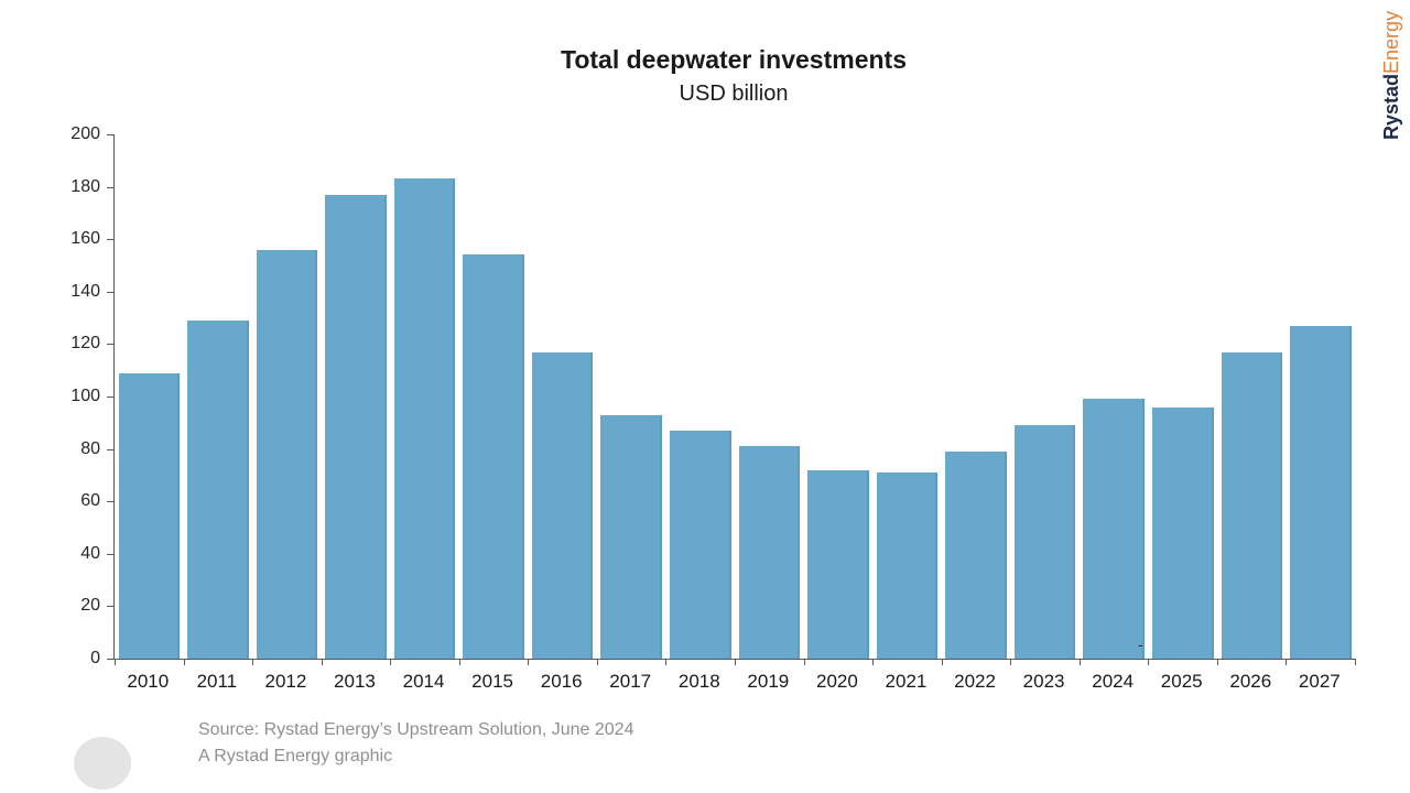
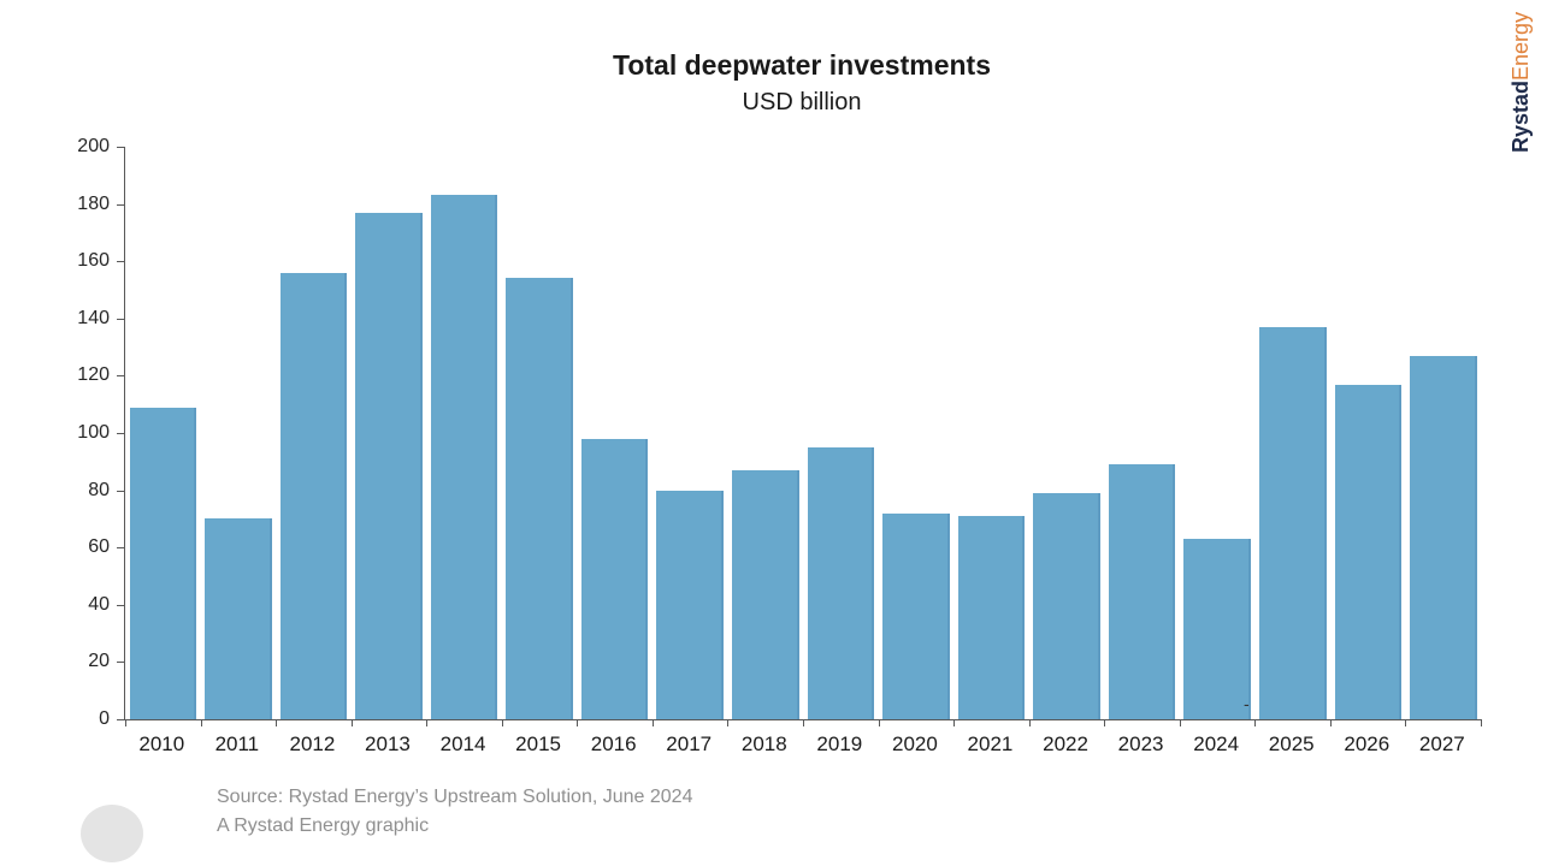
2011: 129 -> 70
2016: 117 -> 98
2017: 93 -> 80
2019: 81 -> 95
2024: 99 -> 63
2025: 96 -> 137
